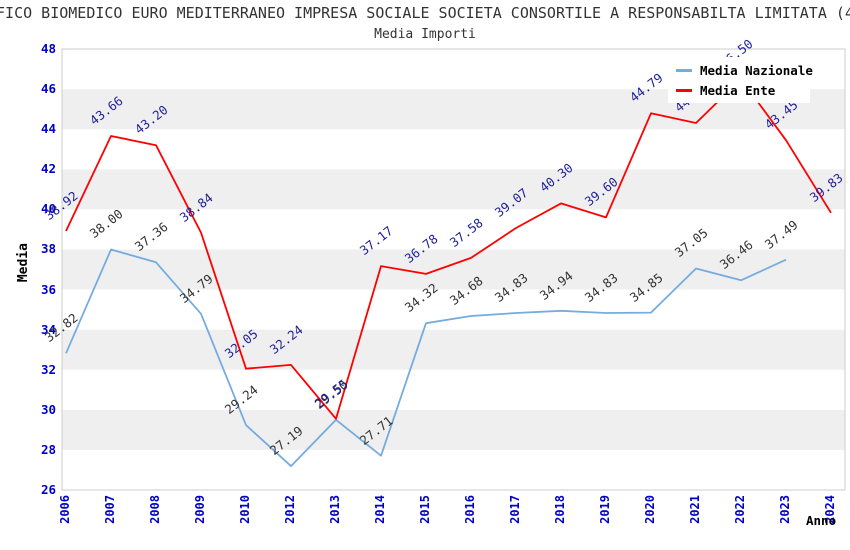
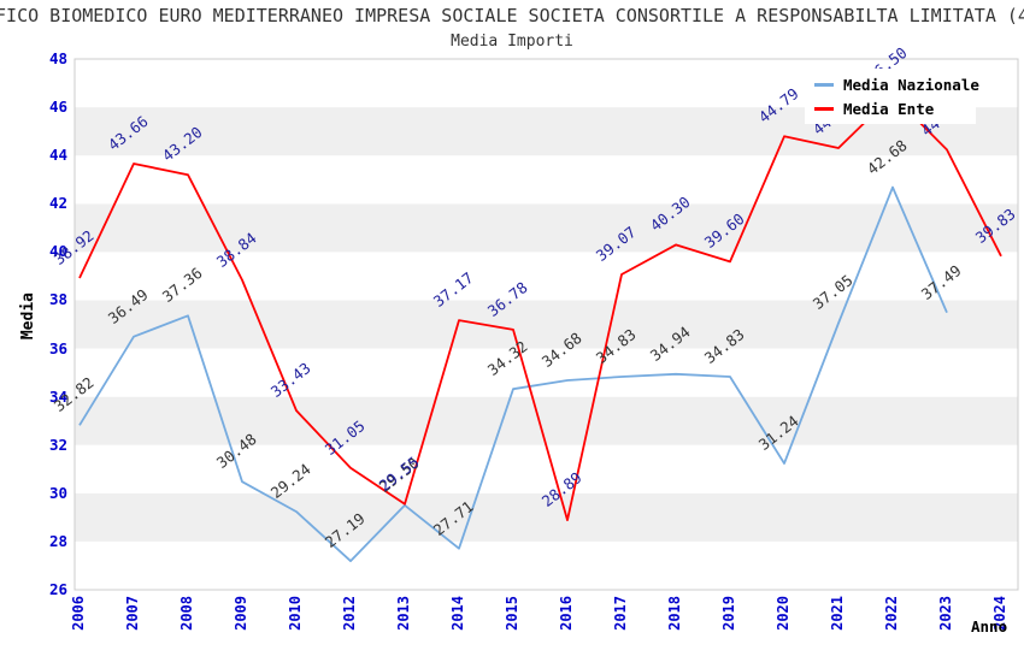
Media Nazionale/2007: 38.00 -> 36.49
Media Nazionale/2009: 34.79 -> 30.48
Media Ente/2010: 32.05 -> 33.43
Media Ente/2012: 32.24 -> 31.05
Media Ente/2016: 37.58 -> 28.89
Media Nazionale/2020: 34.85 -> 31.24
Media Nazionale/2022: 36.46 -> 42.68
Media Ente/2023: 43.45 -> 44.24
